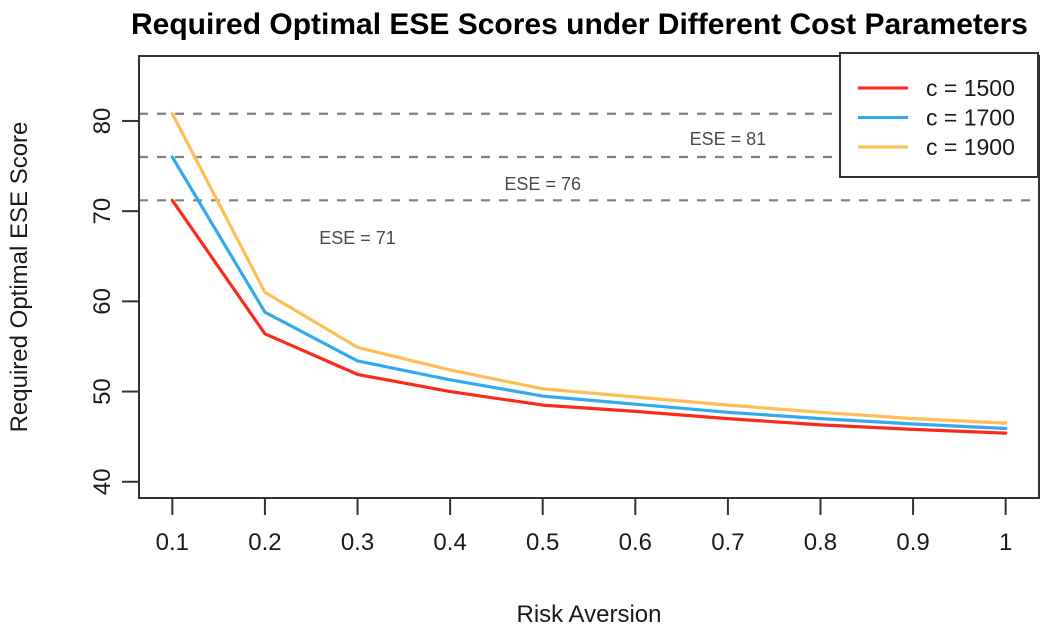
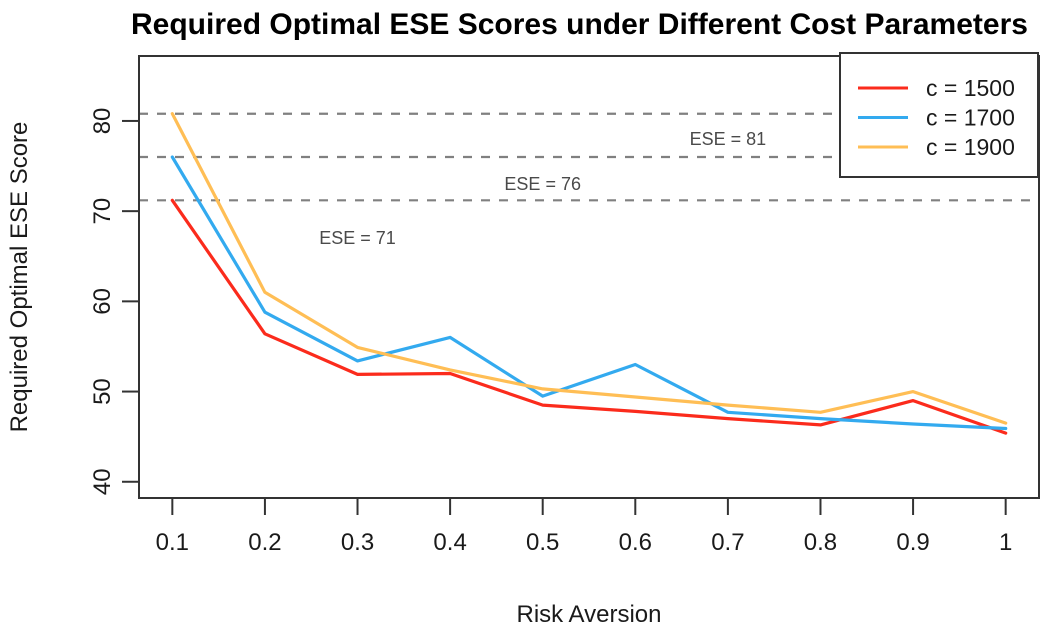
c = 1500/0.4: 50 -> 52
c = 1700/0.4: 51 -> 56
c = 1700/0.6: 49 -> 53
c = 1500/0.9: 46 -> 49
c = 1900/0.9: 47 -> 50
